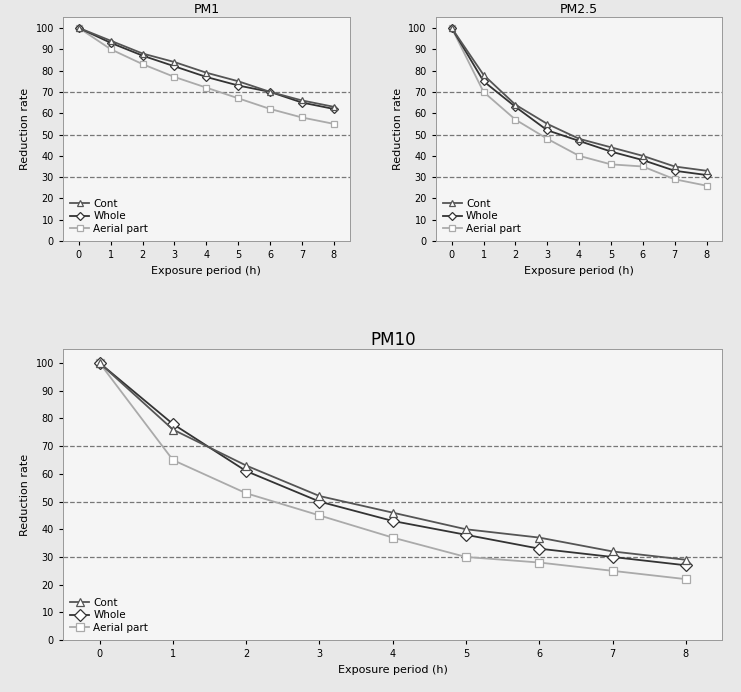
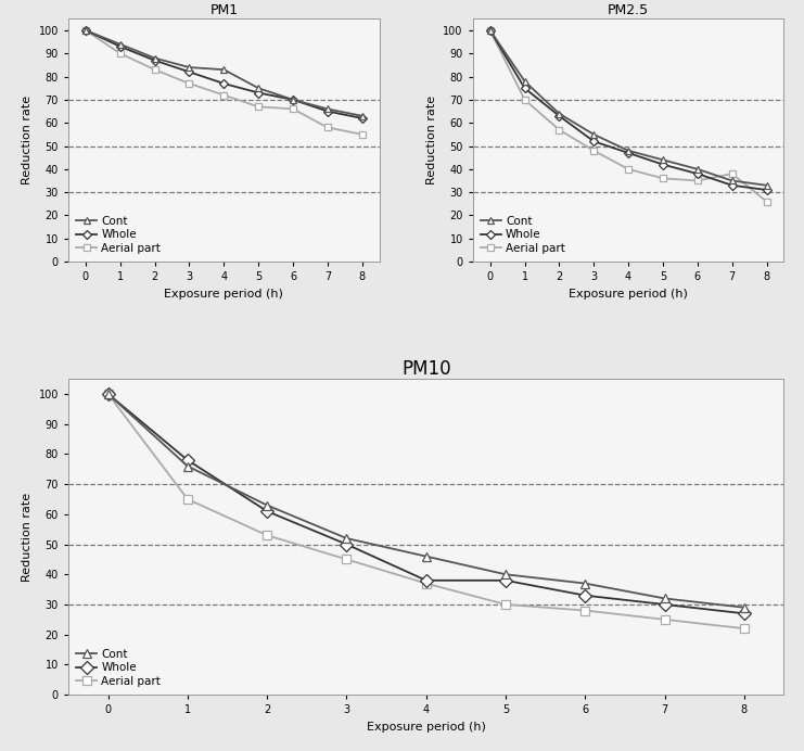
PM1/Cont/4: 79 -> 83
PM1/Aerial part/6: 62 -> 66
PM2.5/Aerial part/7: 29 -> 38
PM10/Whole/4: 43 -> 38
